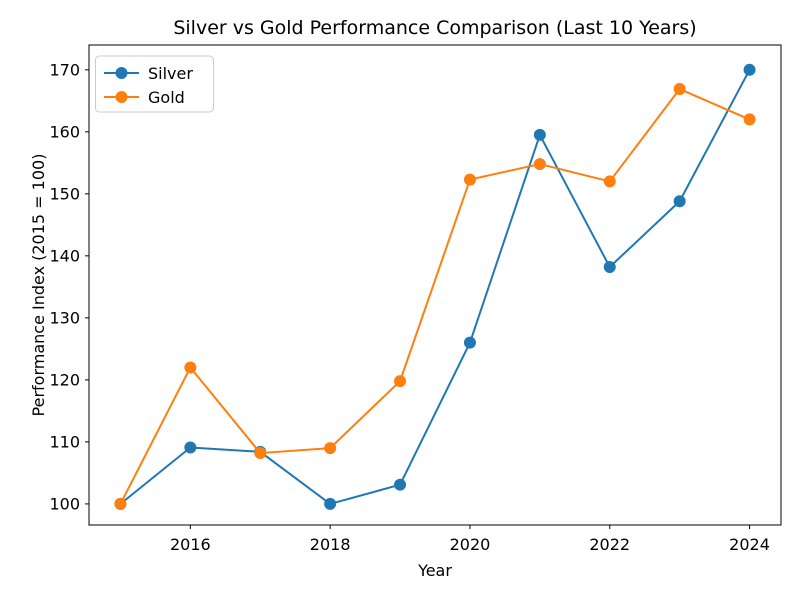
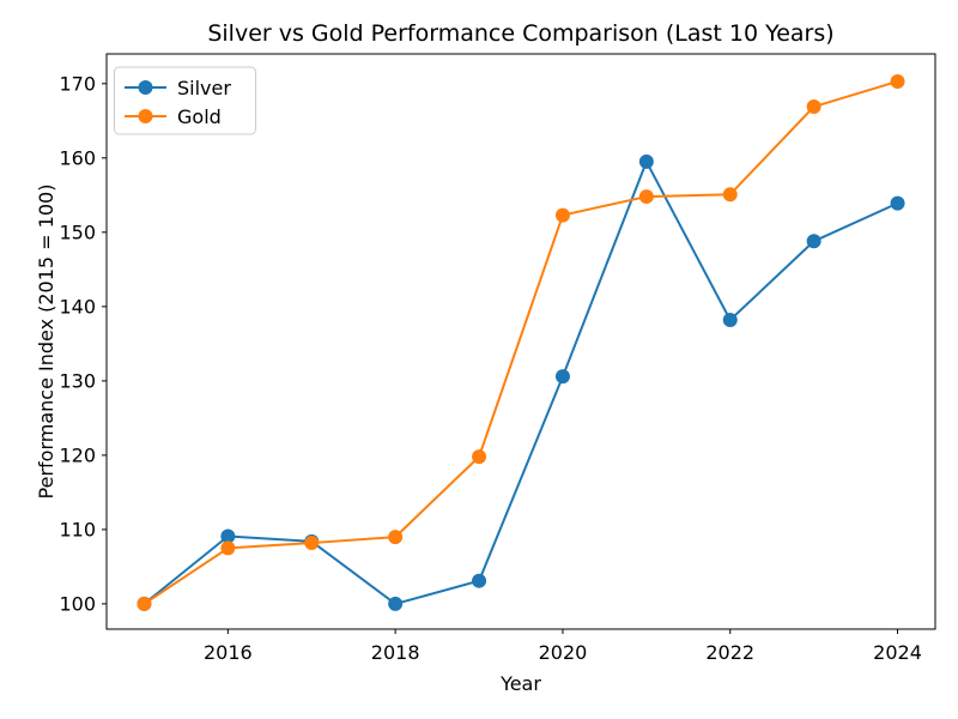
Gold/2016: 122 -> 108
Silver/2020: 126 -> 131
Gold/2022: 152 -> 155
Silver/2024: 170 -> 154
Gold/2024: 162 -> 170
